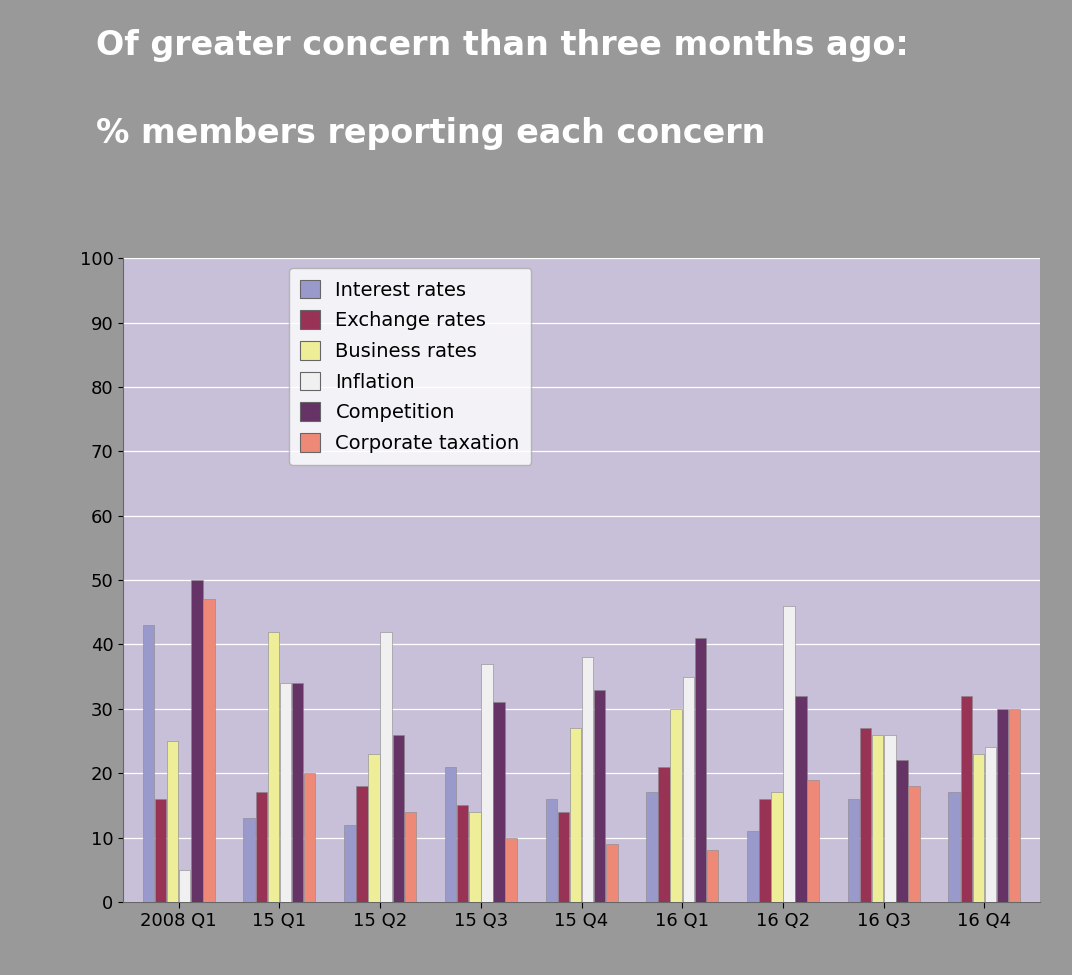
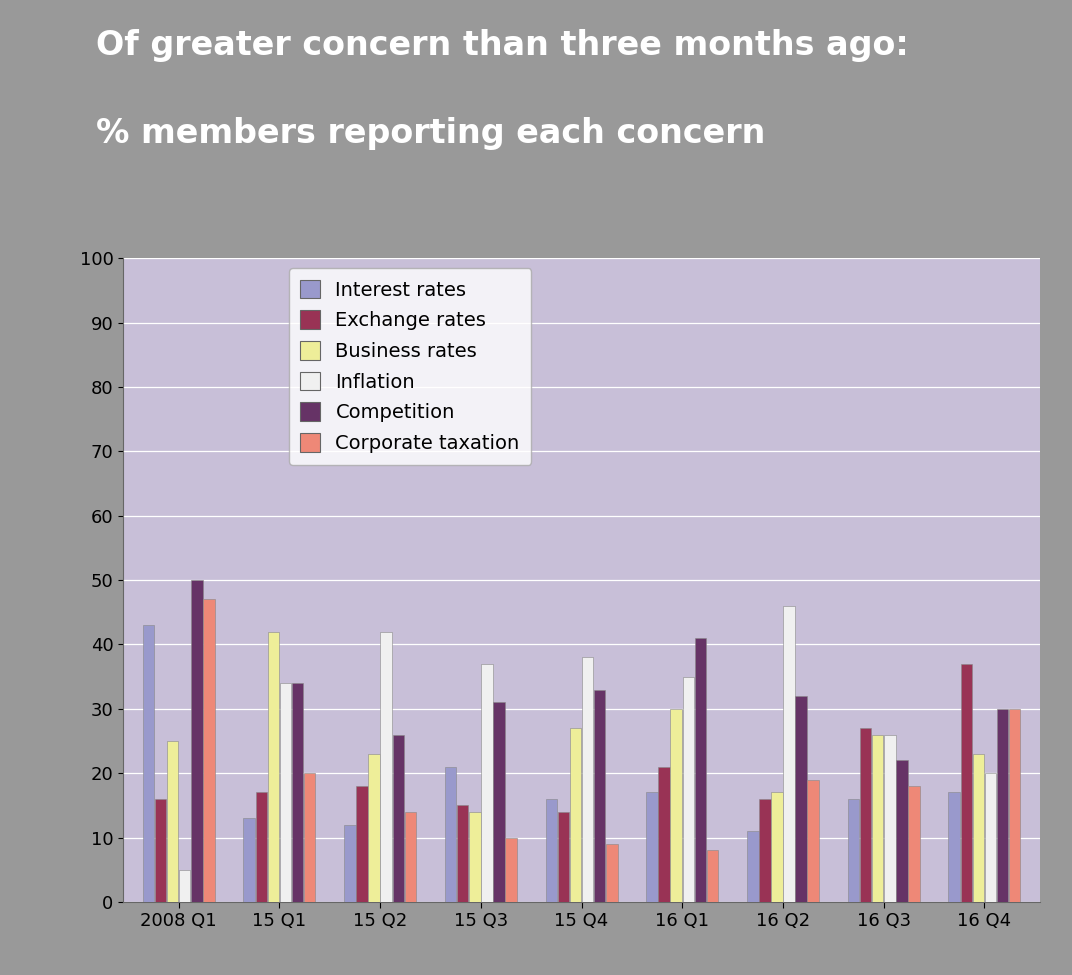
Exchange rates/16 Q4: 32 -> 37
Inflation/16 Q4: 24 -> 20
